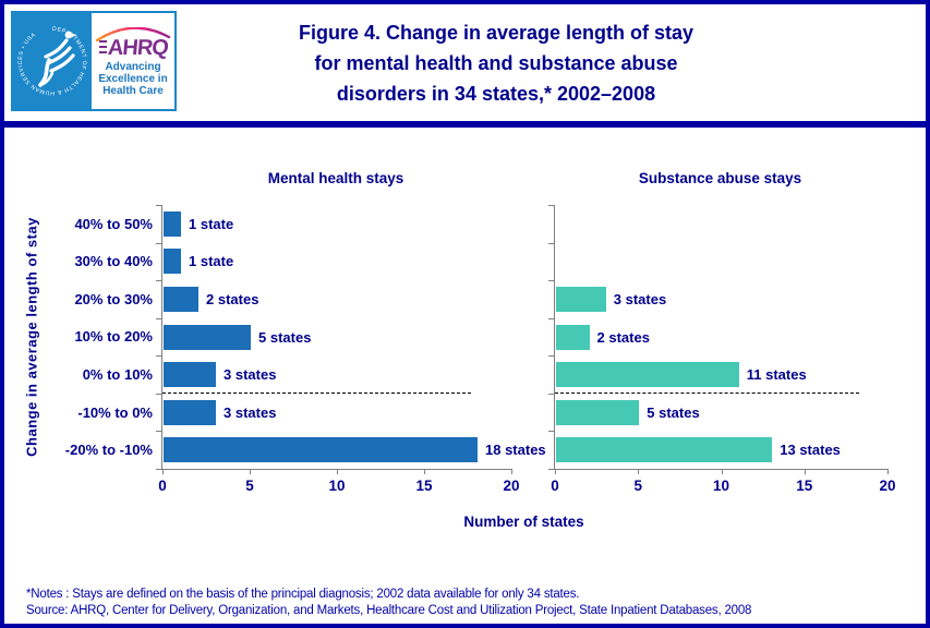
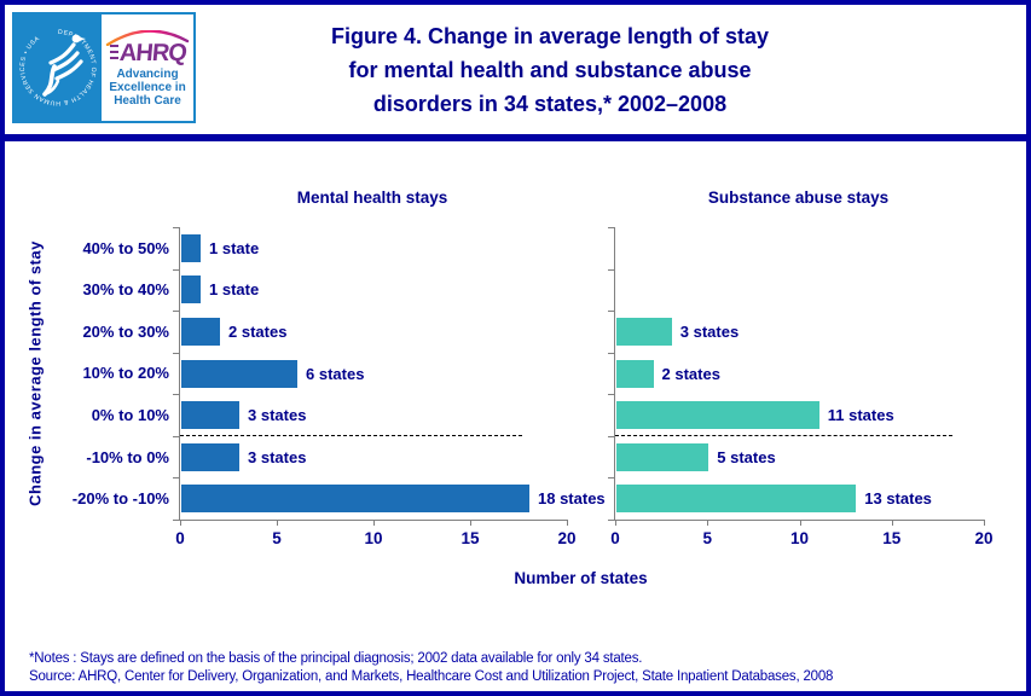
Mental health stays/10% to 20%: 5 -> 6
